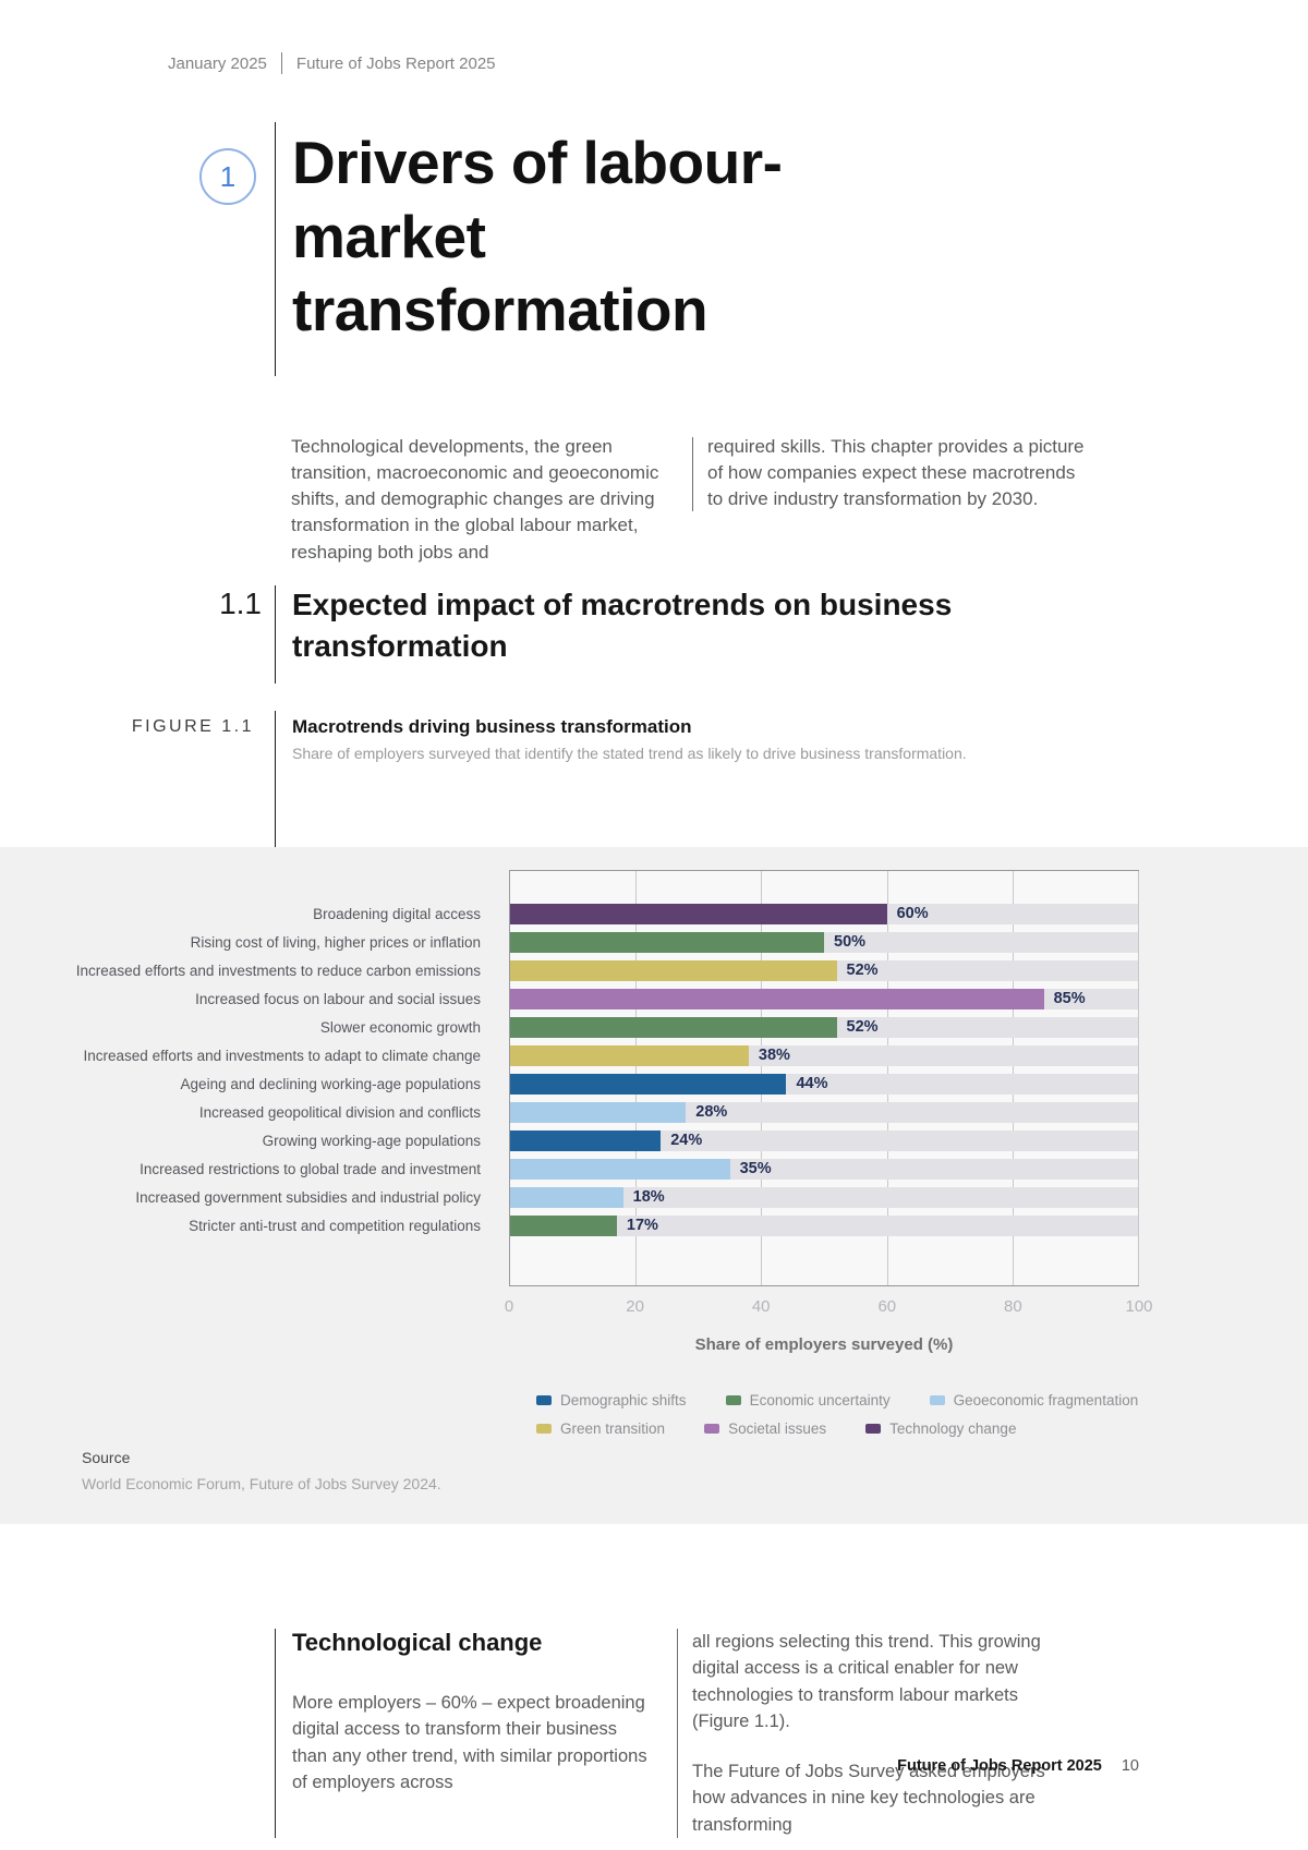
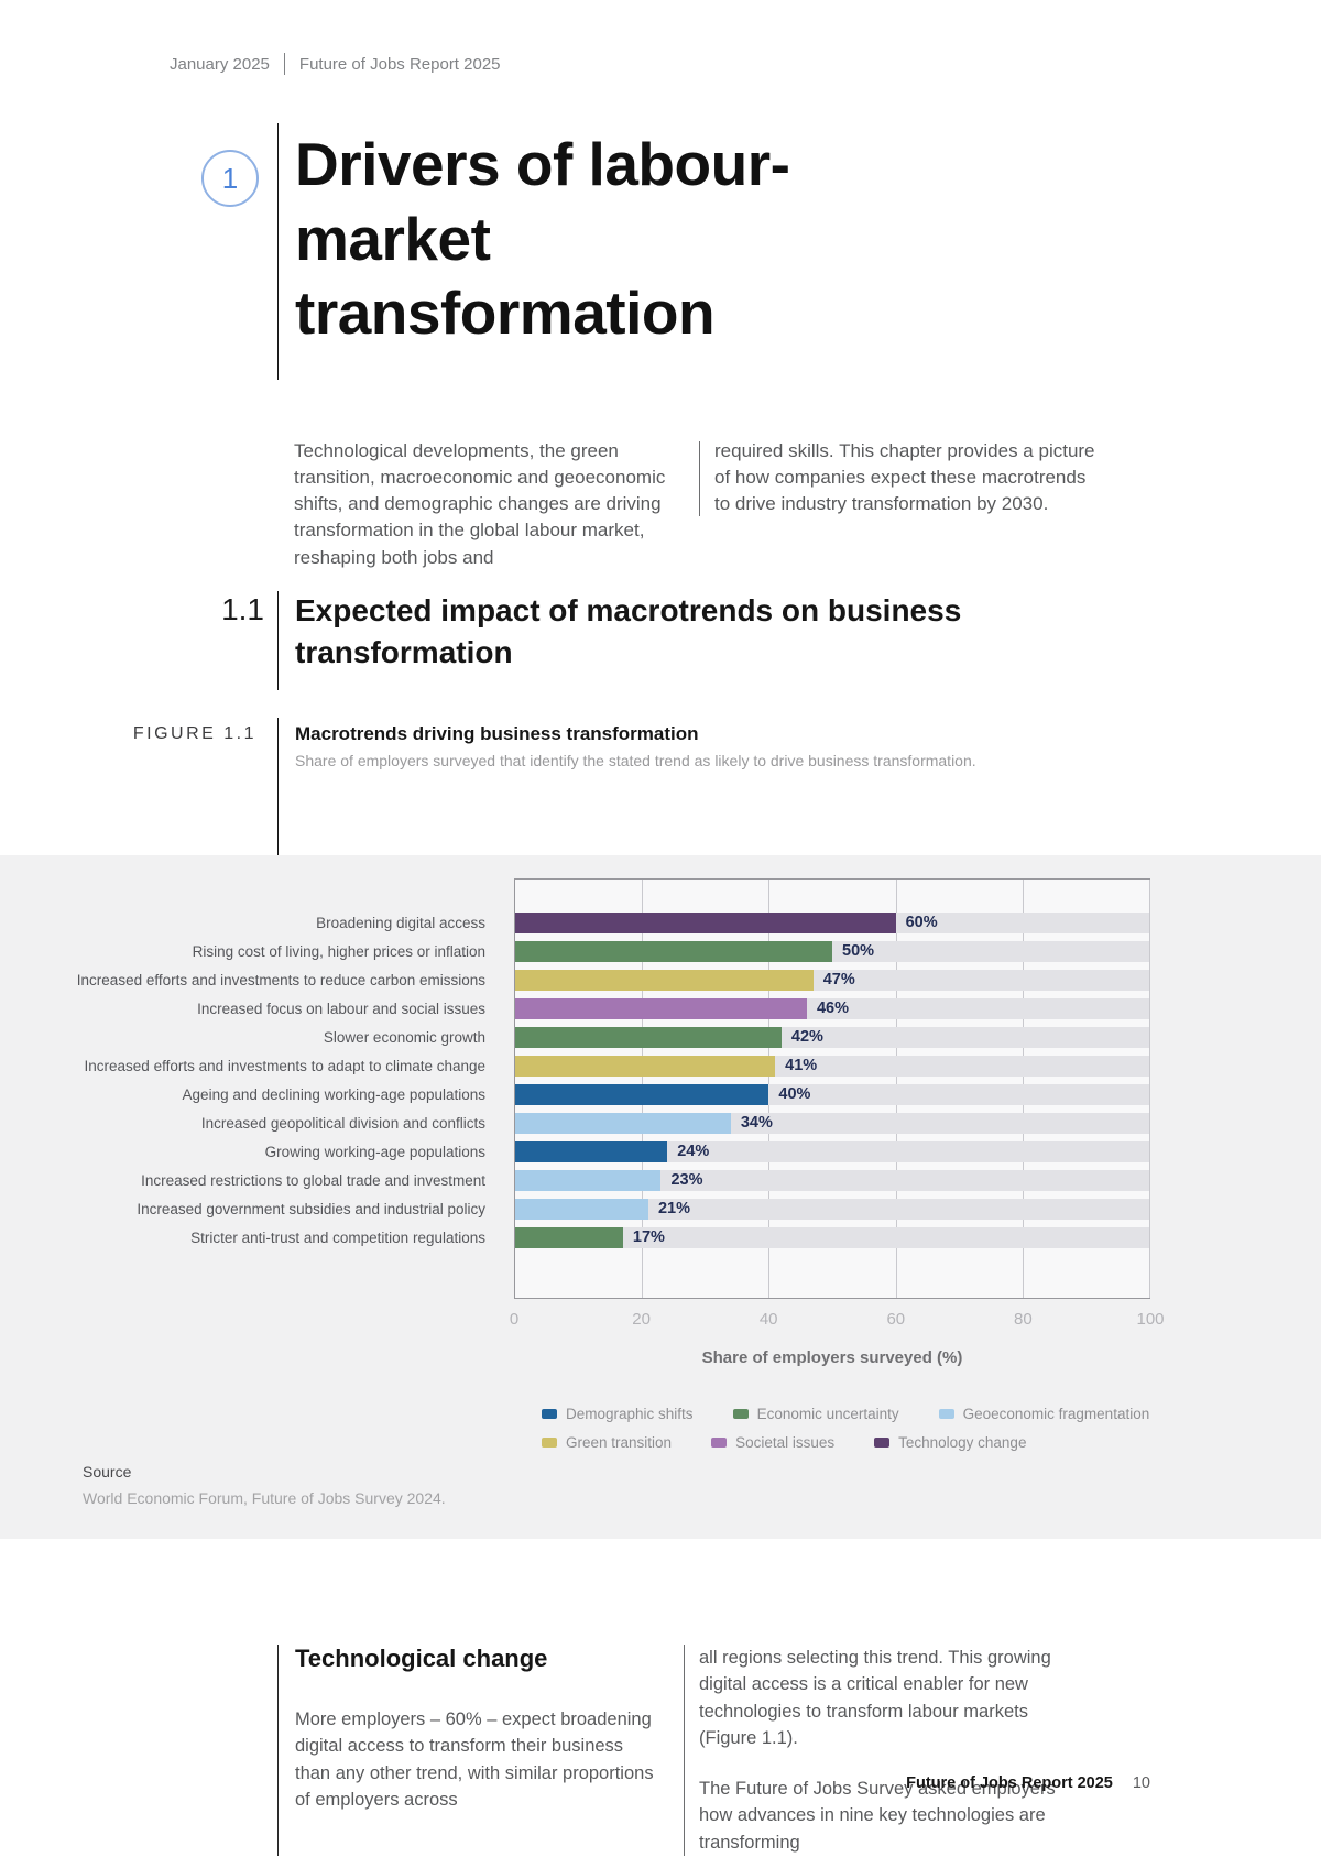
Increased efforts and investments to reduce carbon emissions: 52% -> 47%
Increased focus on labour and social issues: 85% -> 46%
Slower economic growth: 52% -> 42%
Increased efforts and investments to adapt to climate change: 38% -> 41%
Ageing and declining working-age populations: 44% -> 40%
Increased geopolitical division and conflicts: 28% -> 34%
Increased restrictions to global trade and investment: 35% -> 23%
Increased government subsidies and industrial policy: 18% -> 21%
